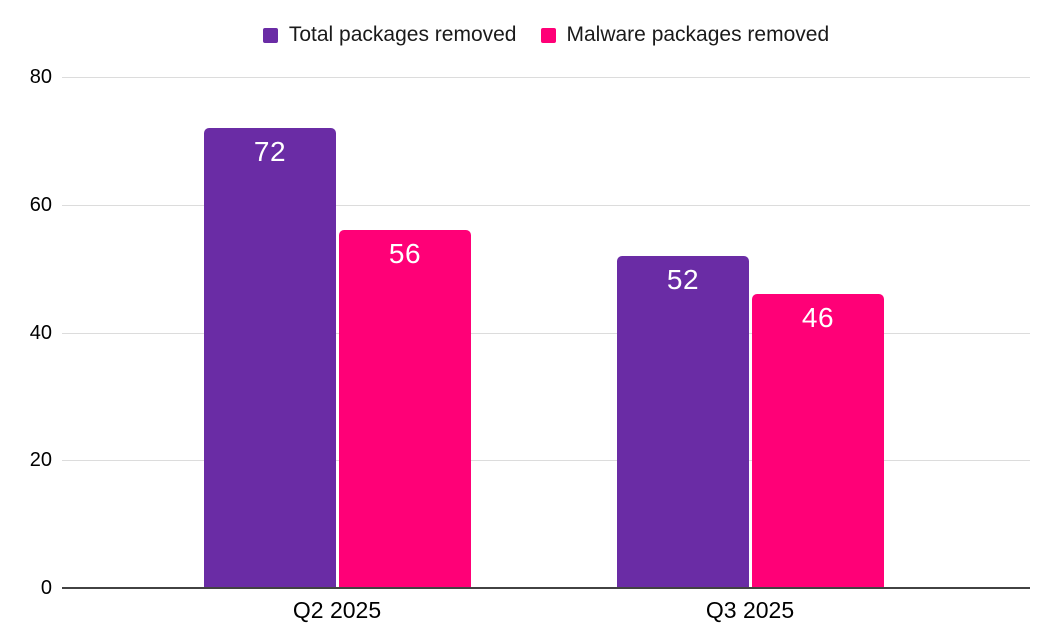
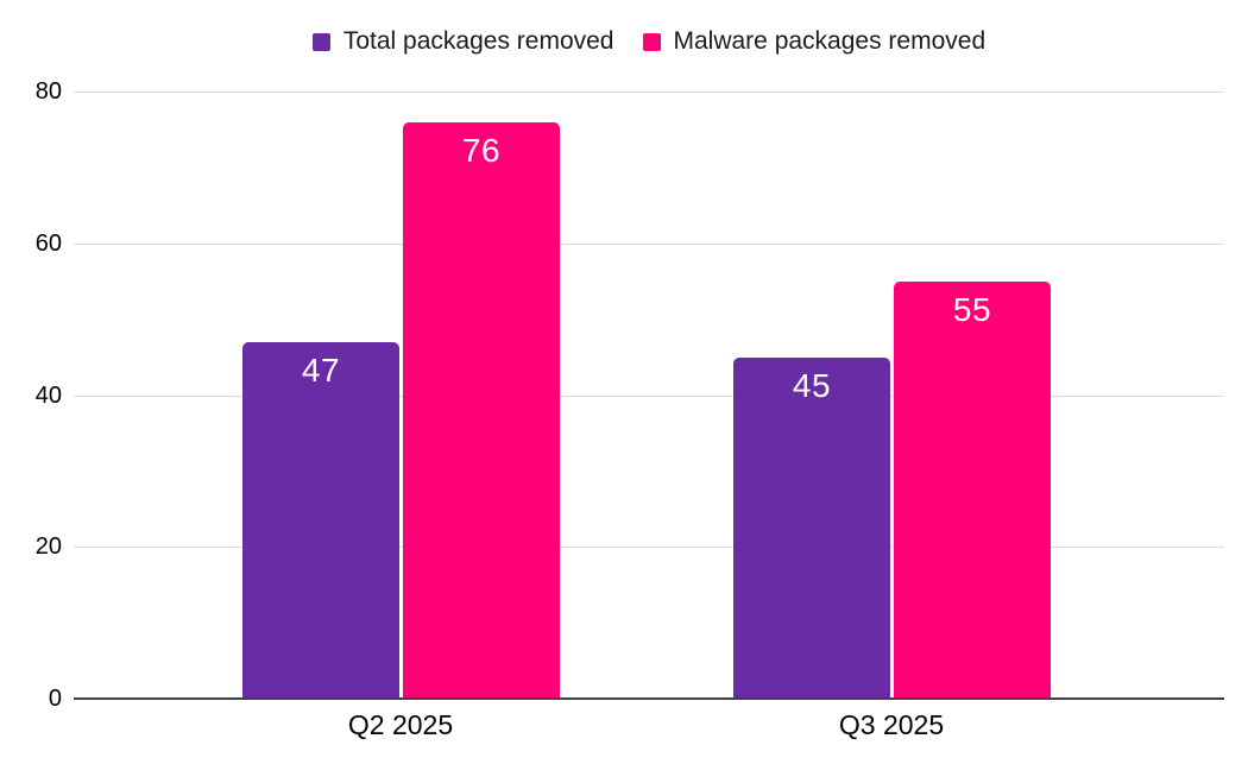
Total packages removed/Q2 2025: 72 -> 47
Malware packages removed/Q2 2025: 56 -> 76
Total packages removed/Q3 2025: 52 -> 45
Malware packages removed/Q3 2025: 46 -> 55
